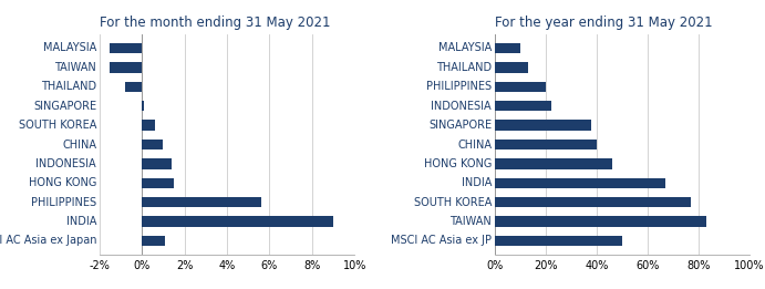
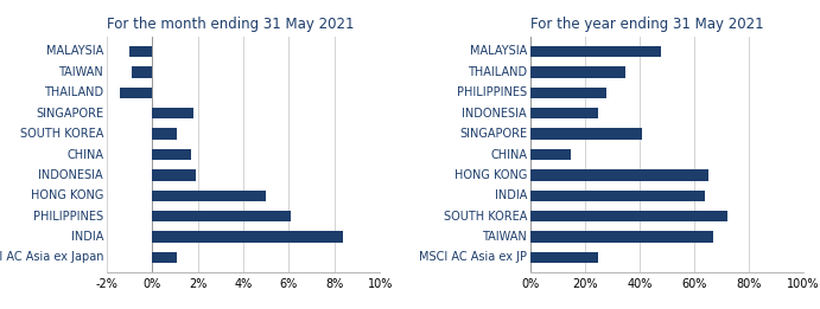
For the month ending 31 May 2021/MALAYSIA: -1.5% -> -1.0%
For the month ending 31 May 2021/TAIWAN: -1.5% -> -0.9%
For the month ending 31 May 2021/THAILAND: -0.8% -> -1.4%
For the month ending 31 May 2021/SINGAPORE: 0.1% -> 1.8%
For the month ending 31 May 2021/SOUTH KOREA: 0.6% -> 1.1%
For the month ending 31 May 2021/CHINA: 1.0% -> 1.7%
For the month ending 31 May 2021/INDONESIA: 1.4% -> 1.9%
For the month ending 31 May 2021/HONG KONG: 1.5% -> 5.0%
For the month ending 31 May 2021/PHILIPPINES: 5.6% -> 6.1%
For the month ending 31 May 2021/INDIA: 9.0% -> 8.4%
For the year ending 31 May 2021/MALAYSIA: 10% -> 48%
For the year ending 31 May 2021/THAILAND: 13% -> 35%
For the year ending 31 May 2021/PHILIPPINES: 20% -> 28%
For the year ending 31 May 2021/INDONESIA: 22% -> 25%
For the year ending 31 May 2021/SINGAPORE: 38% -> 41%
For the year ending 31 May 2021/CHINA: 40% -> 15%
For the year ending 31 May 2021/HONG KONG: 46% -> 65%
For the year ending 31 May 2021/INDIA: 67% -> 64%
For the year ending 31 May 2021/SOUTH KOREA: 77% -> 72%
For the year ending 31 May 2021/TAIWAN: 83% -> 67%
For the year ending 31 May 2021/MSCI AC Asia ex JP: 50% -> 25%
